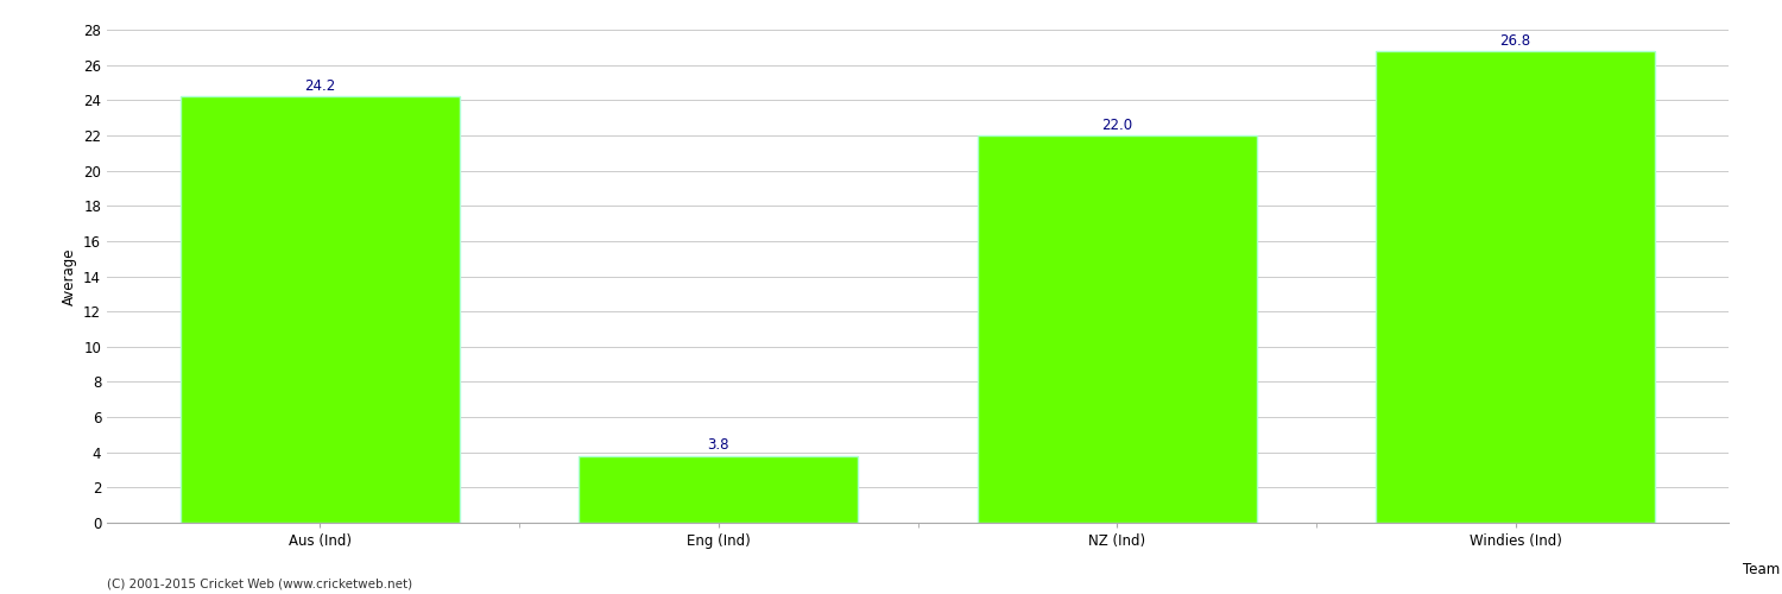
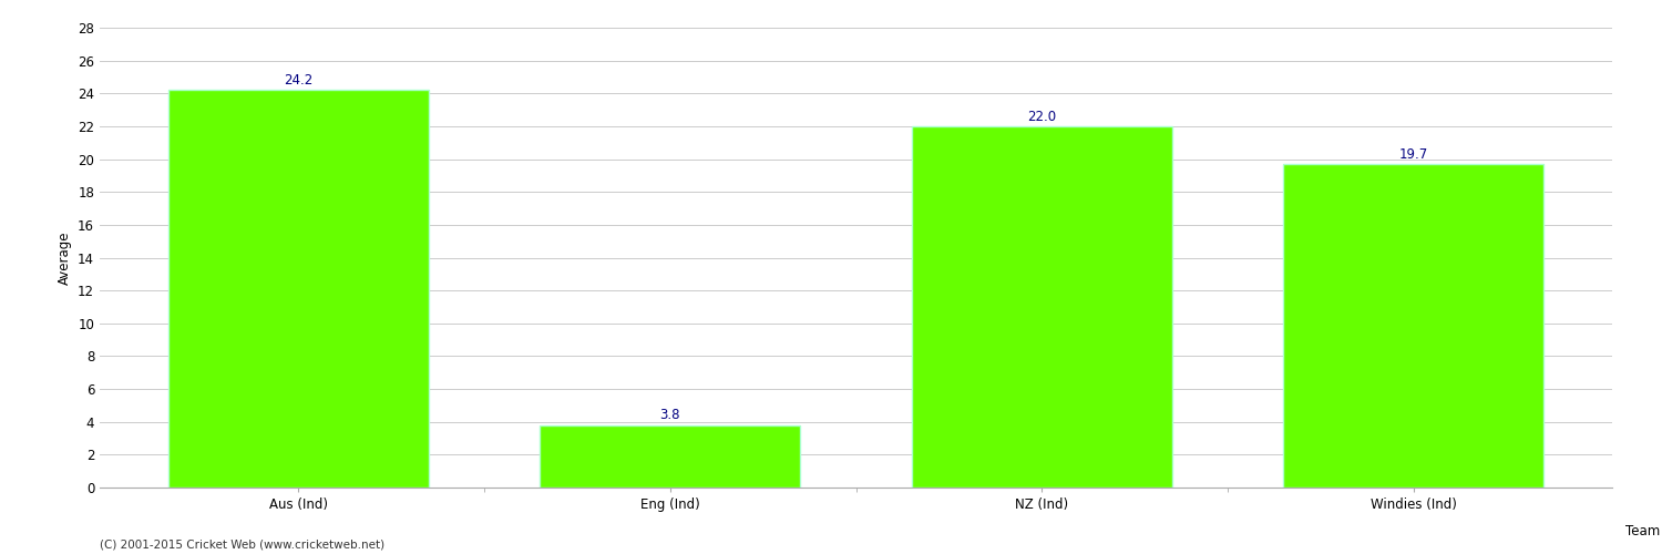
Windies (Ind): 26.8 -> 19.7
